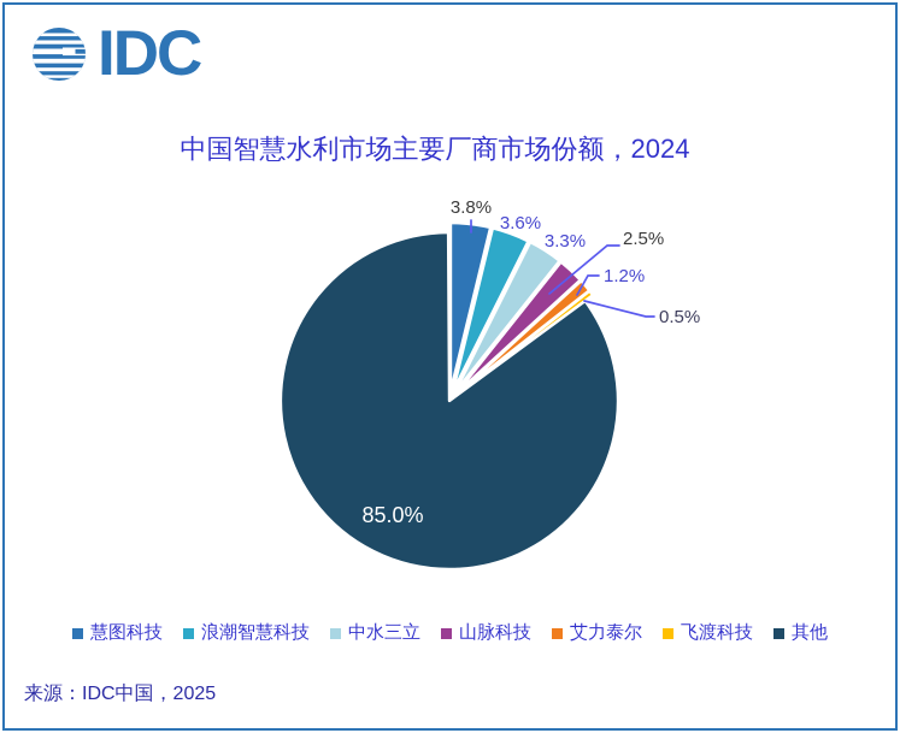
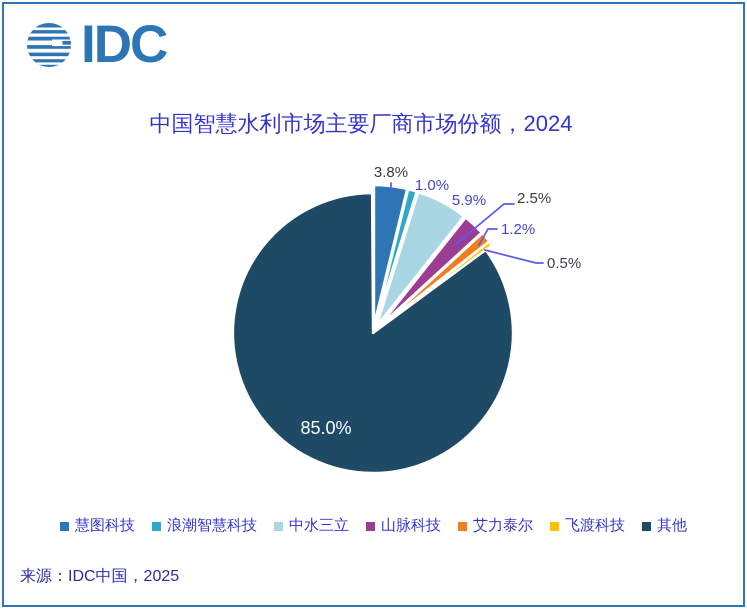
浪潮智慧科技: 3.6% -> 1.0%
中水三立: 3.3% -> 5.9%
